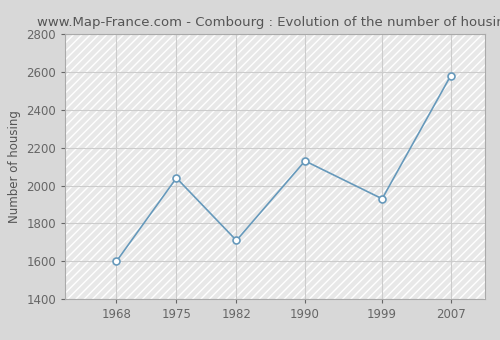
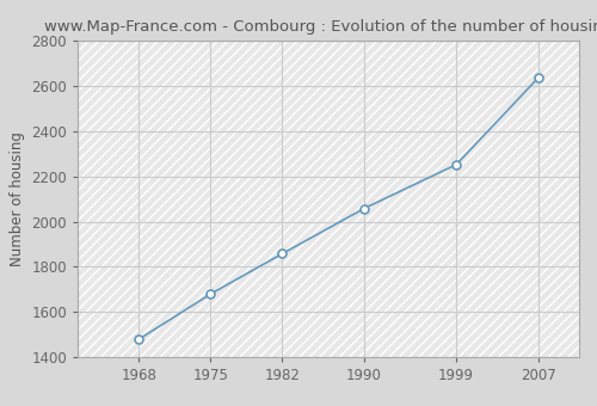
1968: 1600 -> 1480
1975: 2040 -> 1680
1982: 1710 -> 1860
1990: 2130 -> 2060
1999: 1930 -> 2250
2007: 2580 -> 2640
